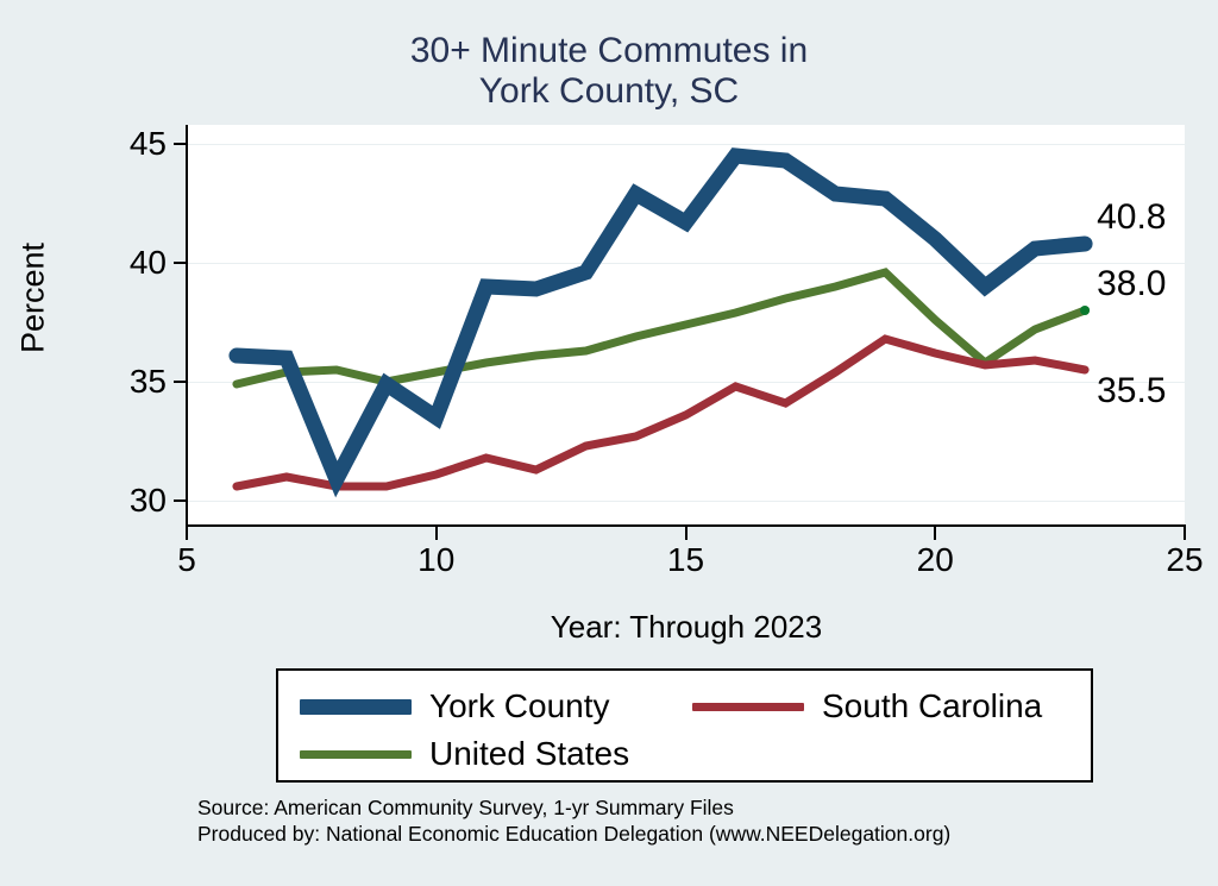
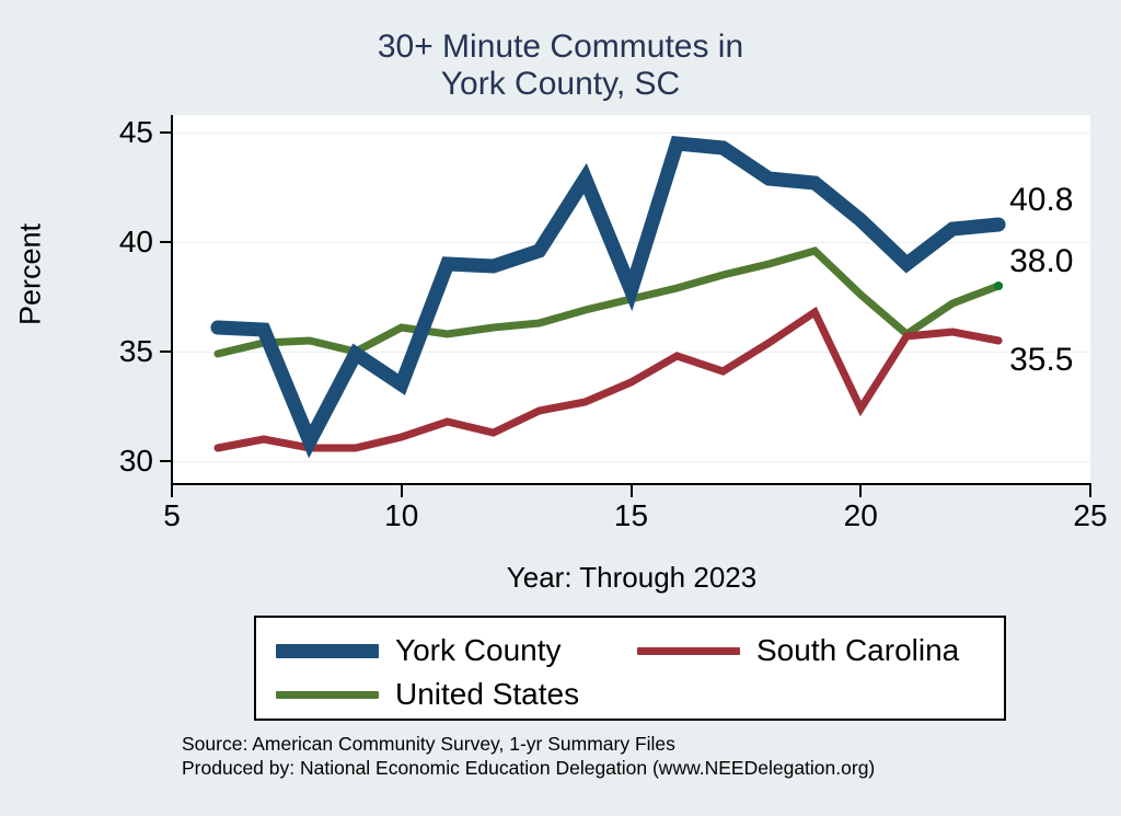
United States/10: 35.4 -> 36.1
York County/15: 41.7 -> 37.8
South Carolina/20: 36.2 -> 32.4
